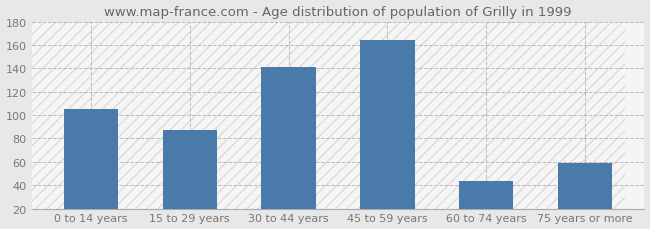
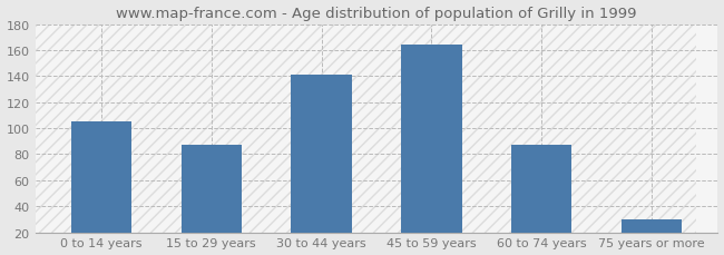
60 to 74 years: 44 -> 87
75 years or more: 59 -> 30
